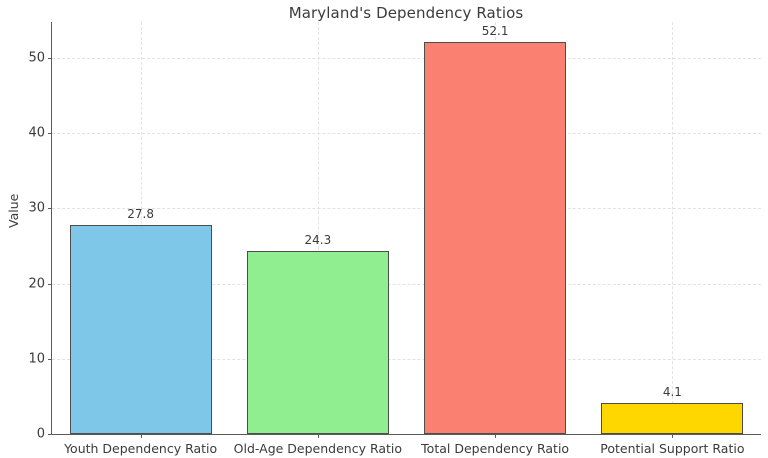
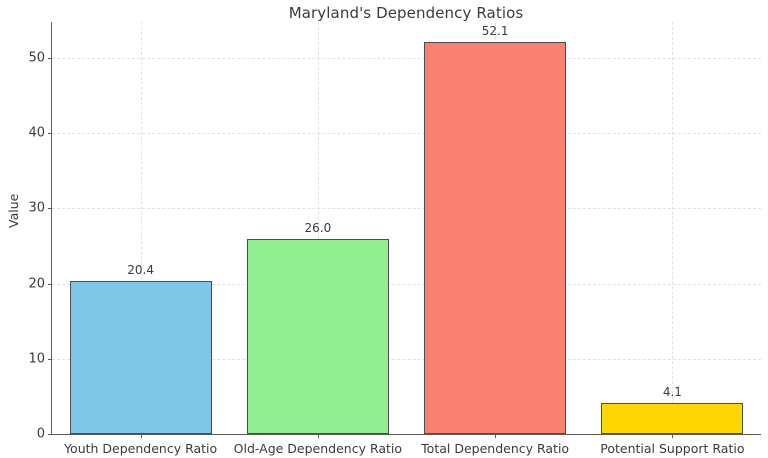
Youth Dependency Ratio: 27.8 -> 20.4
Old-Age Dependency Ratio: 24.3 -> 26.0
